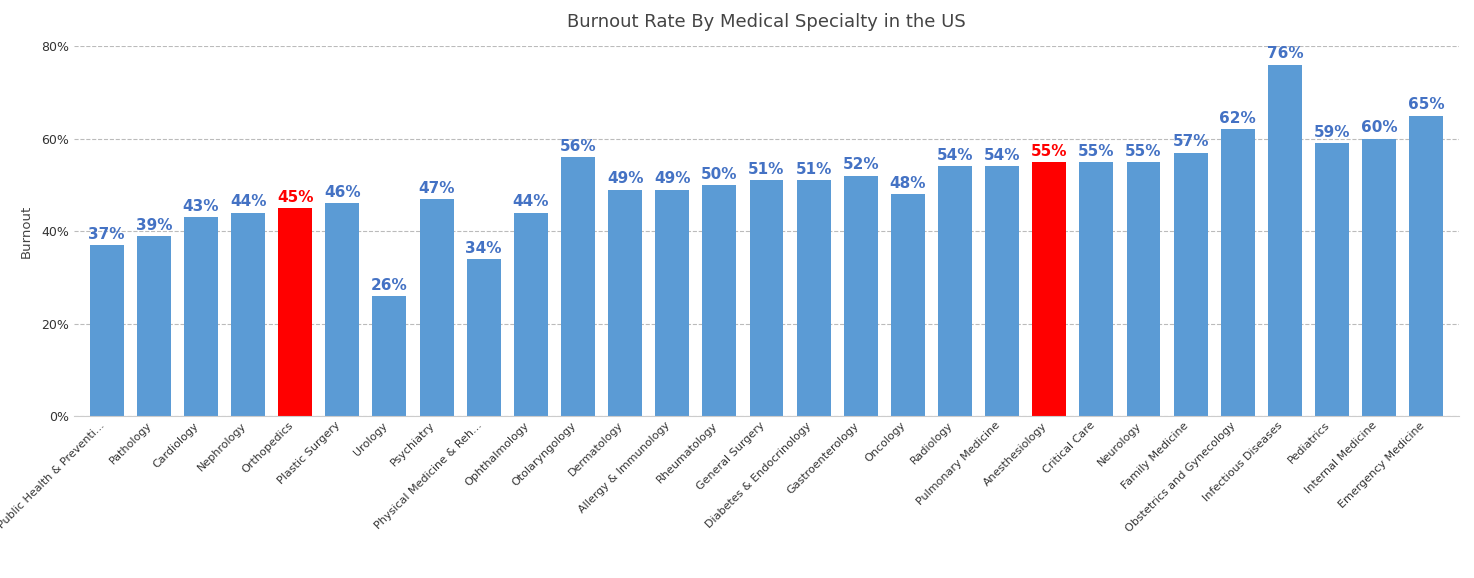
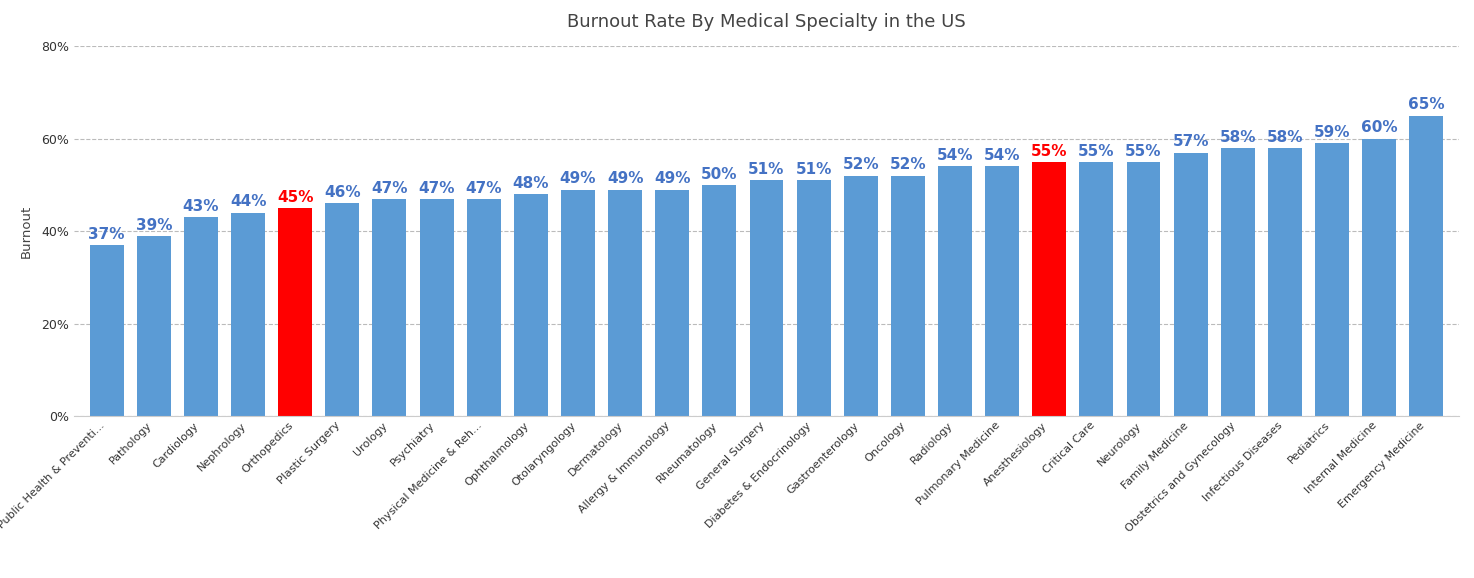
Urology: 26% -> 47%
Physical Medicine & Reh...: 34% -> 47%
Ophthalmology: 44% -> 48%
Otolaryngology: 56% -> 49%
Oncology: 48% -> 52%
Obstetrics and Gynecology: 62% -> 58%
Infectious Diseases: 76% -> 58%
